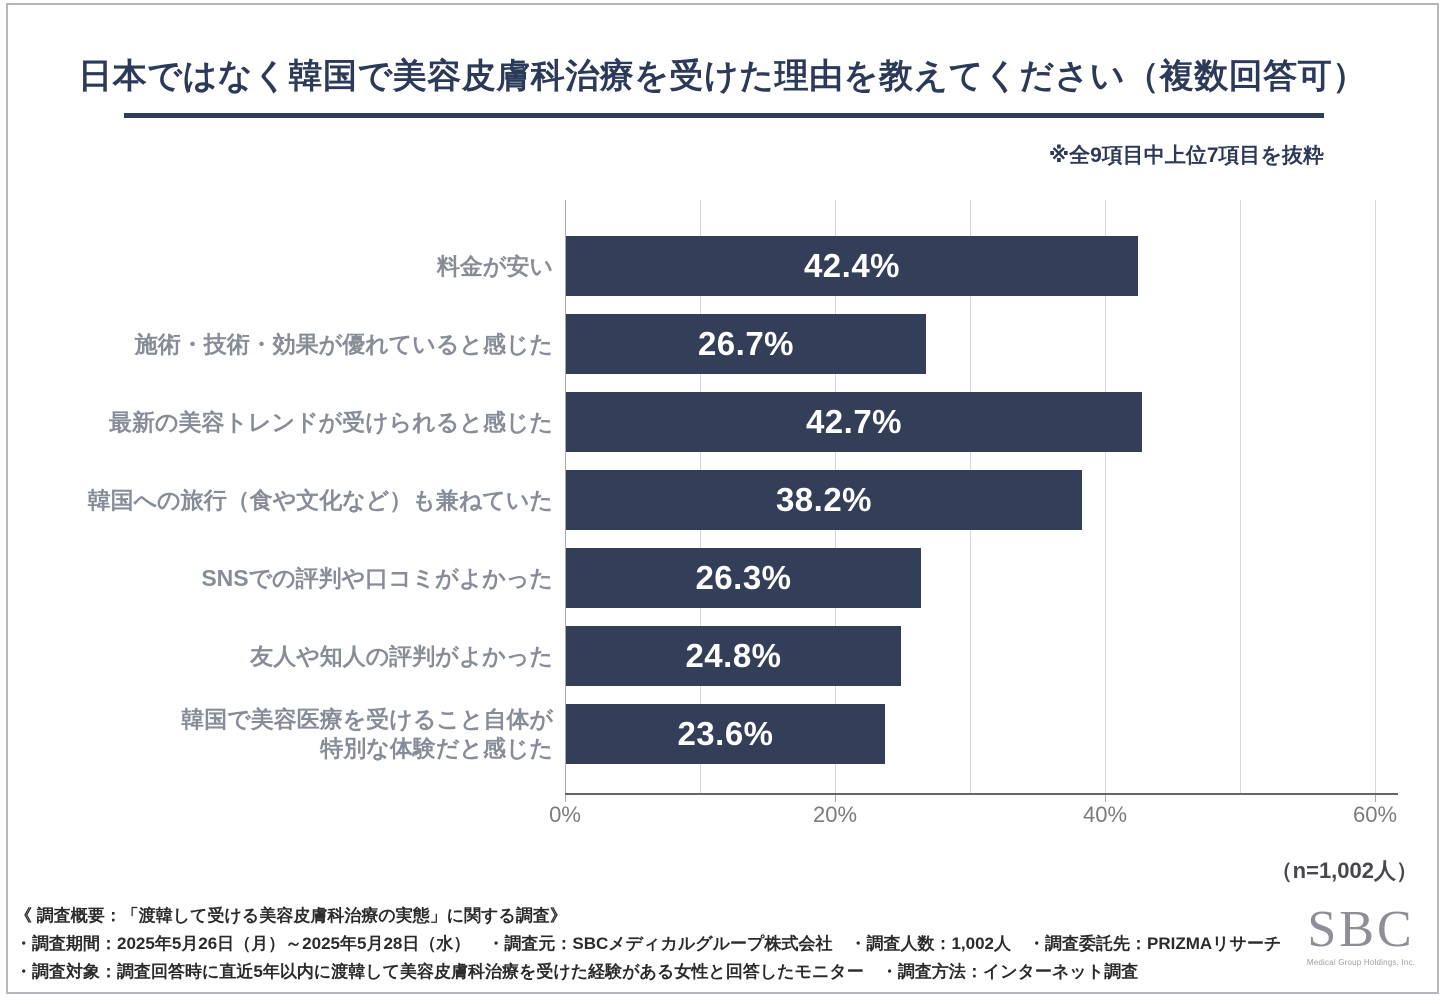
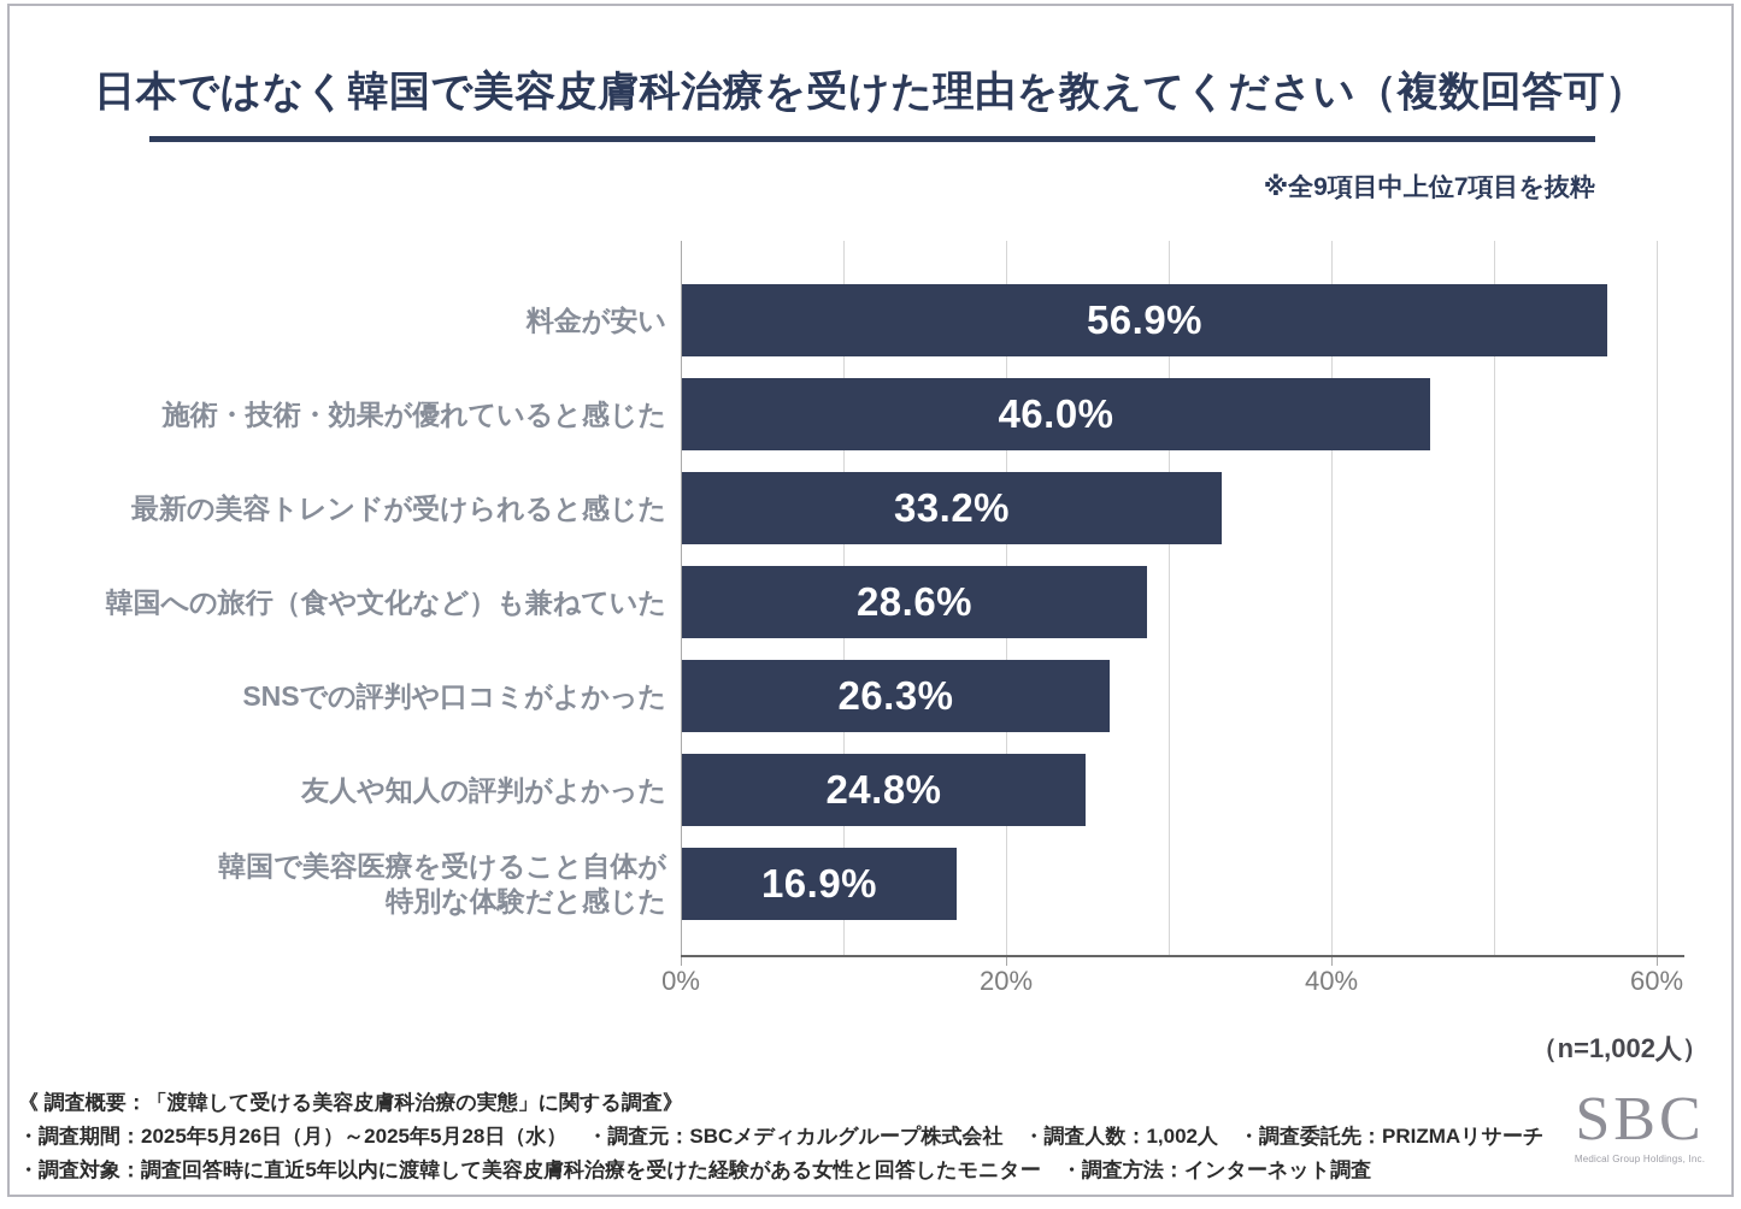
料金が安い: 42.4% -> 56.9%
施術・技術・効果が優れていると感じた: 26.7% -> 46.0%
最新の美容トレンドが受けられると感じた: 42.7% -> 33.2%
韓国への旅行（食や文化など）も兼ねていた: 38.2% -> 28.6%
韓国で美容医療を受けること自体が 特別な体験だと感じた: 23.6% -> 16.9%
